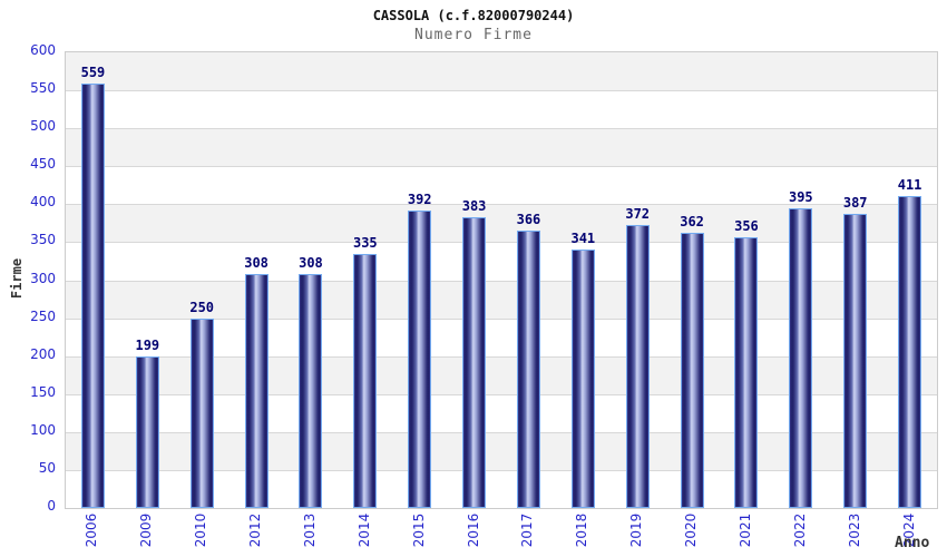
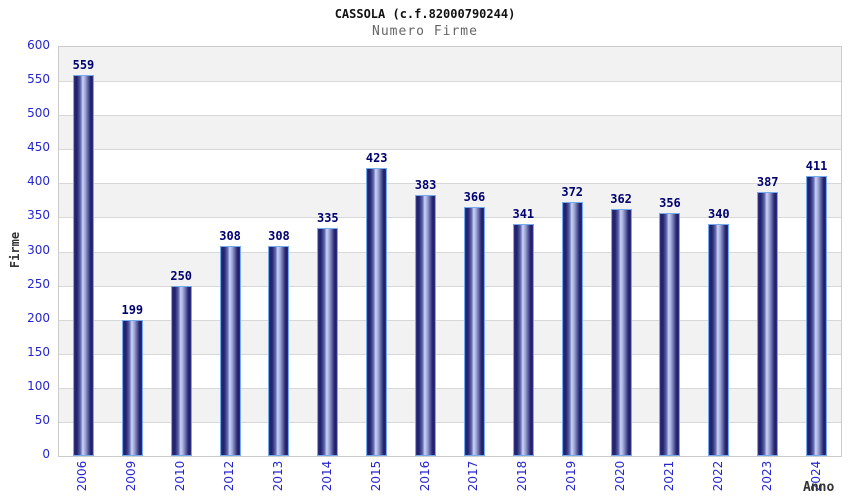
2015: 392 -> 423
2022: 395 -> 340
